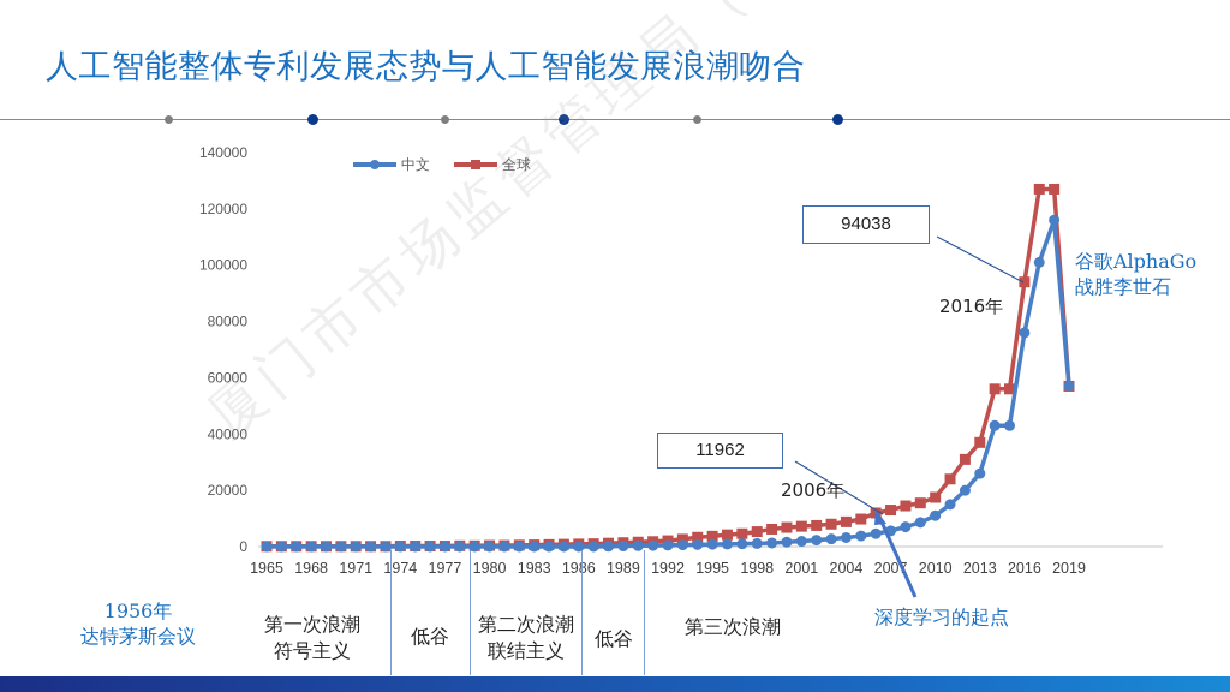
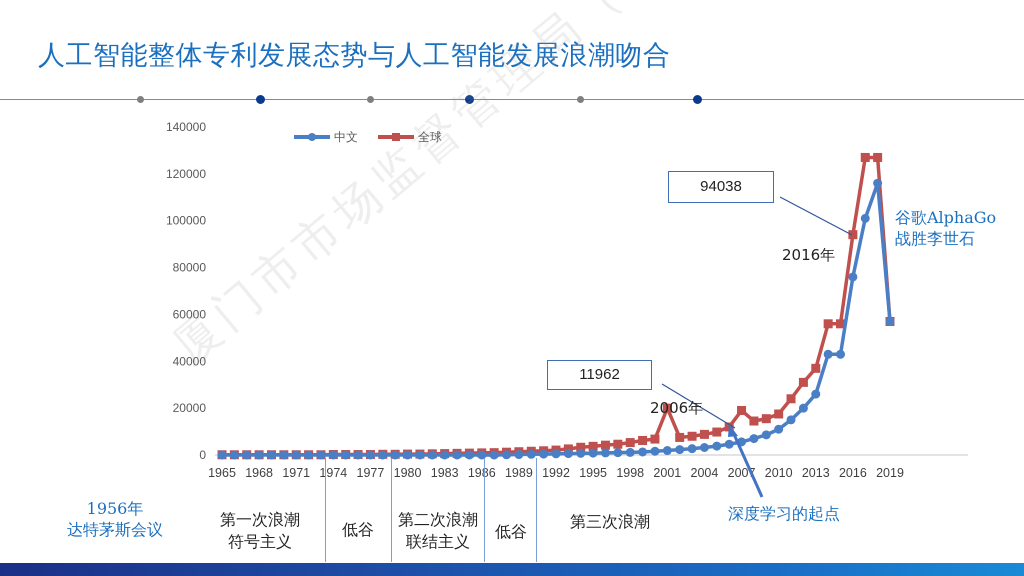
全球/2001: 7000 -> 20000
全球/2007: 13000 -> 19000
